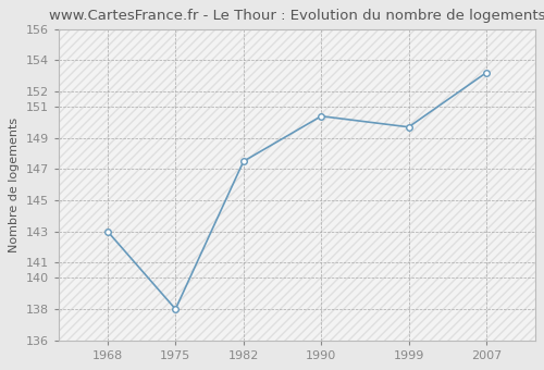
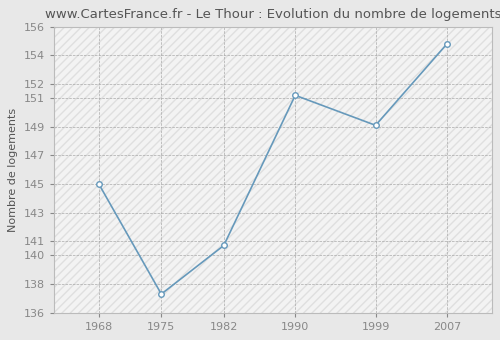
1968: 143.0 -> 145.0
1975: 138.0 -> 137.3
1982: 147.5 -> 140.7
1990: 150.4 -> 151.2
1999: 149.7 -> 149.1
2007: 153.2 -> 154.8
